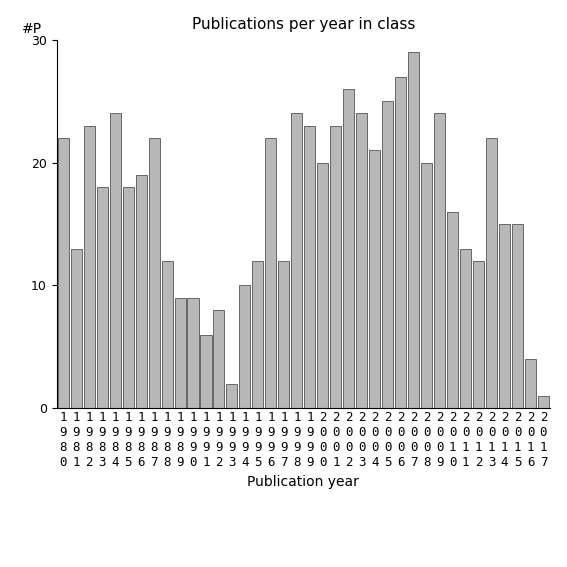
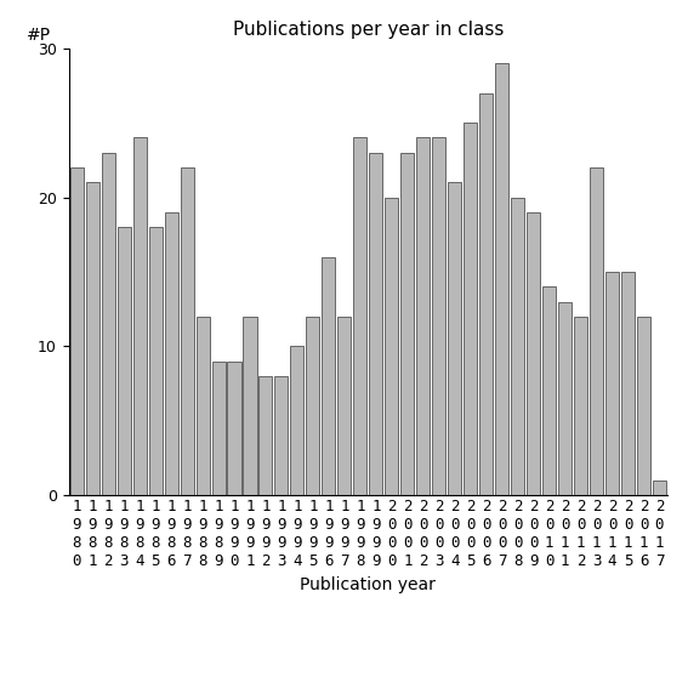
1 9 8 1: 13 -> 21
1 9 9 1: 6 -> 12
1 9 9 3: 2 -> 8
1 9 9 6: 22 -> 16
2 0 0 2: 26 -> 24
2 0 0 9: 24 -> 19
2 0 1 0: 16 -> 14
2 0 1 6: 4 -> 12
